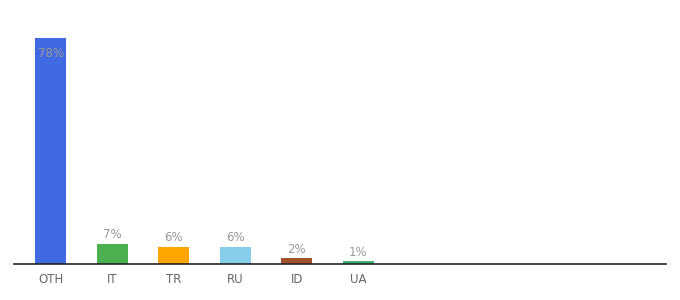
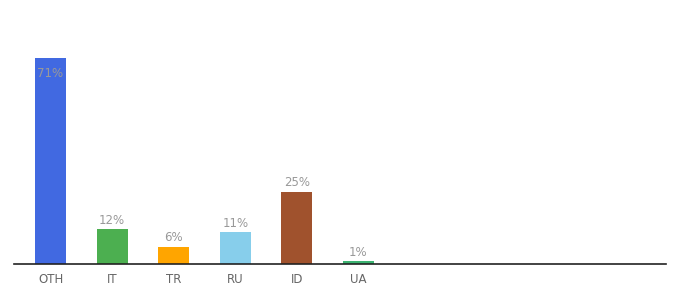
OTH: 78% -> 71%
IT: 7% -> 12%
RU: 6% -> 11%
ID: 2% -> 25%
